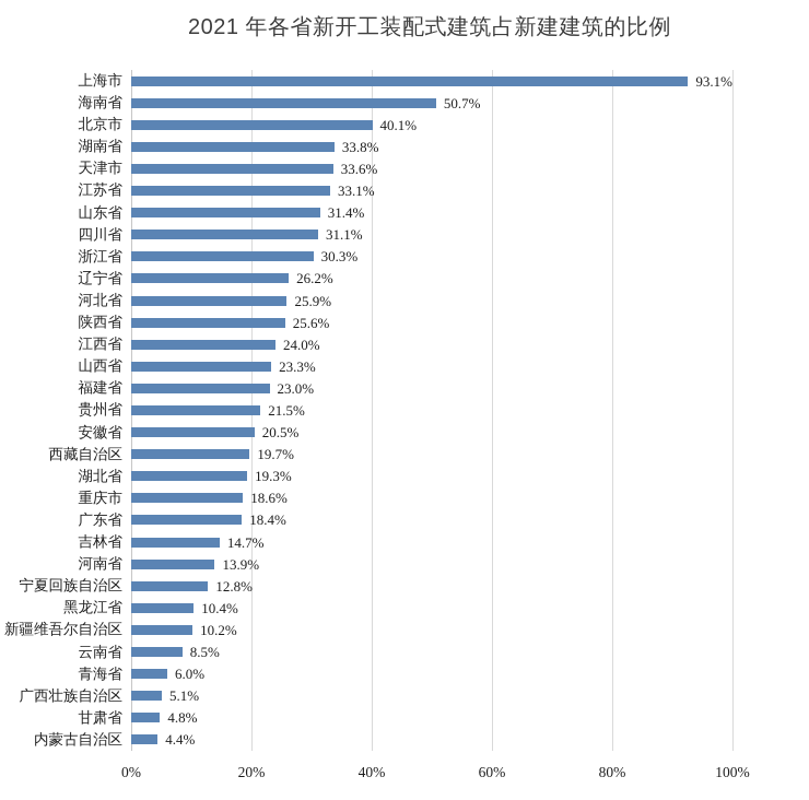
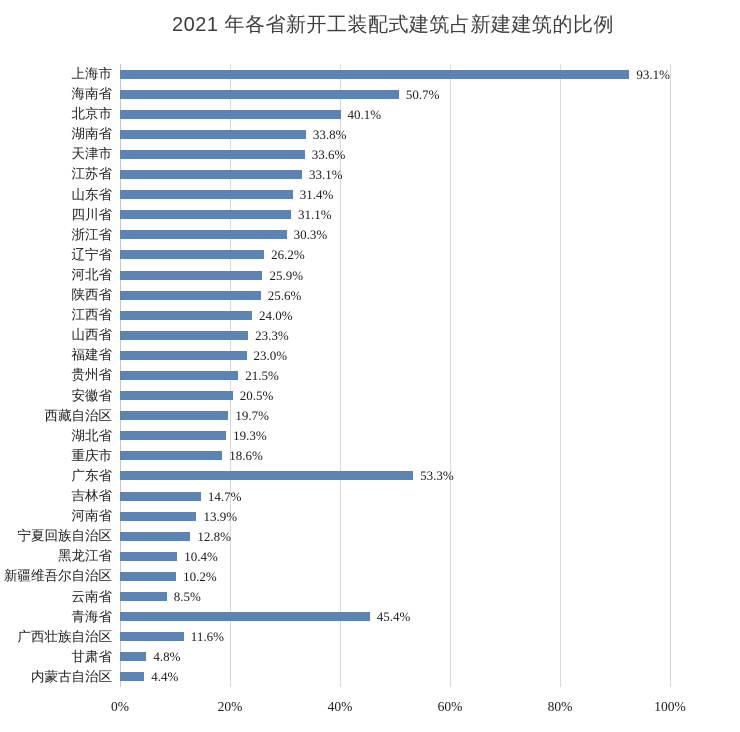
广东省: 18.4% -> 53.3%
青海省: 6.0% -> 45.4%
广西壮族自治区: 5.1% -> 11.6%
